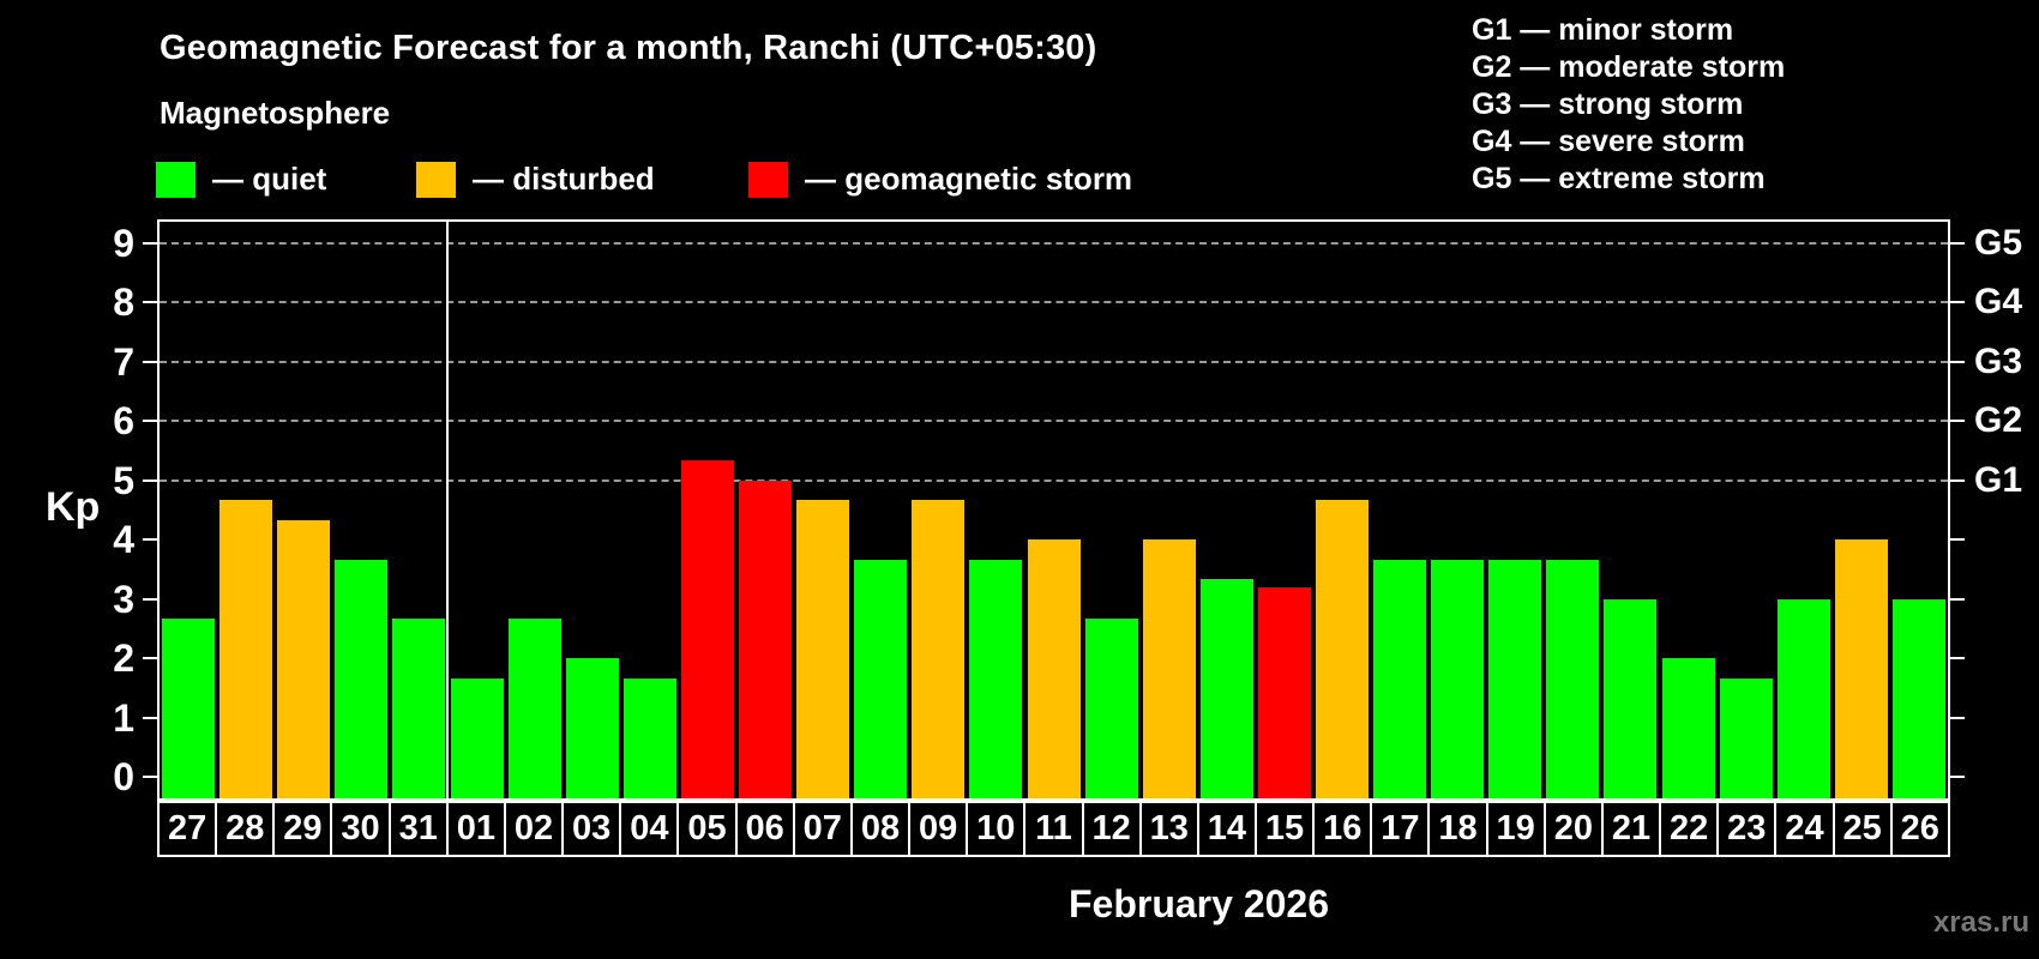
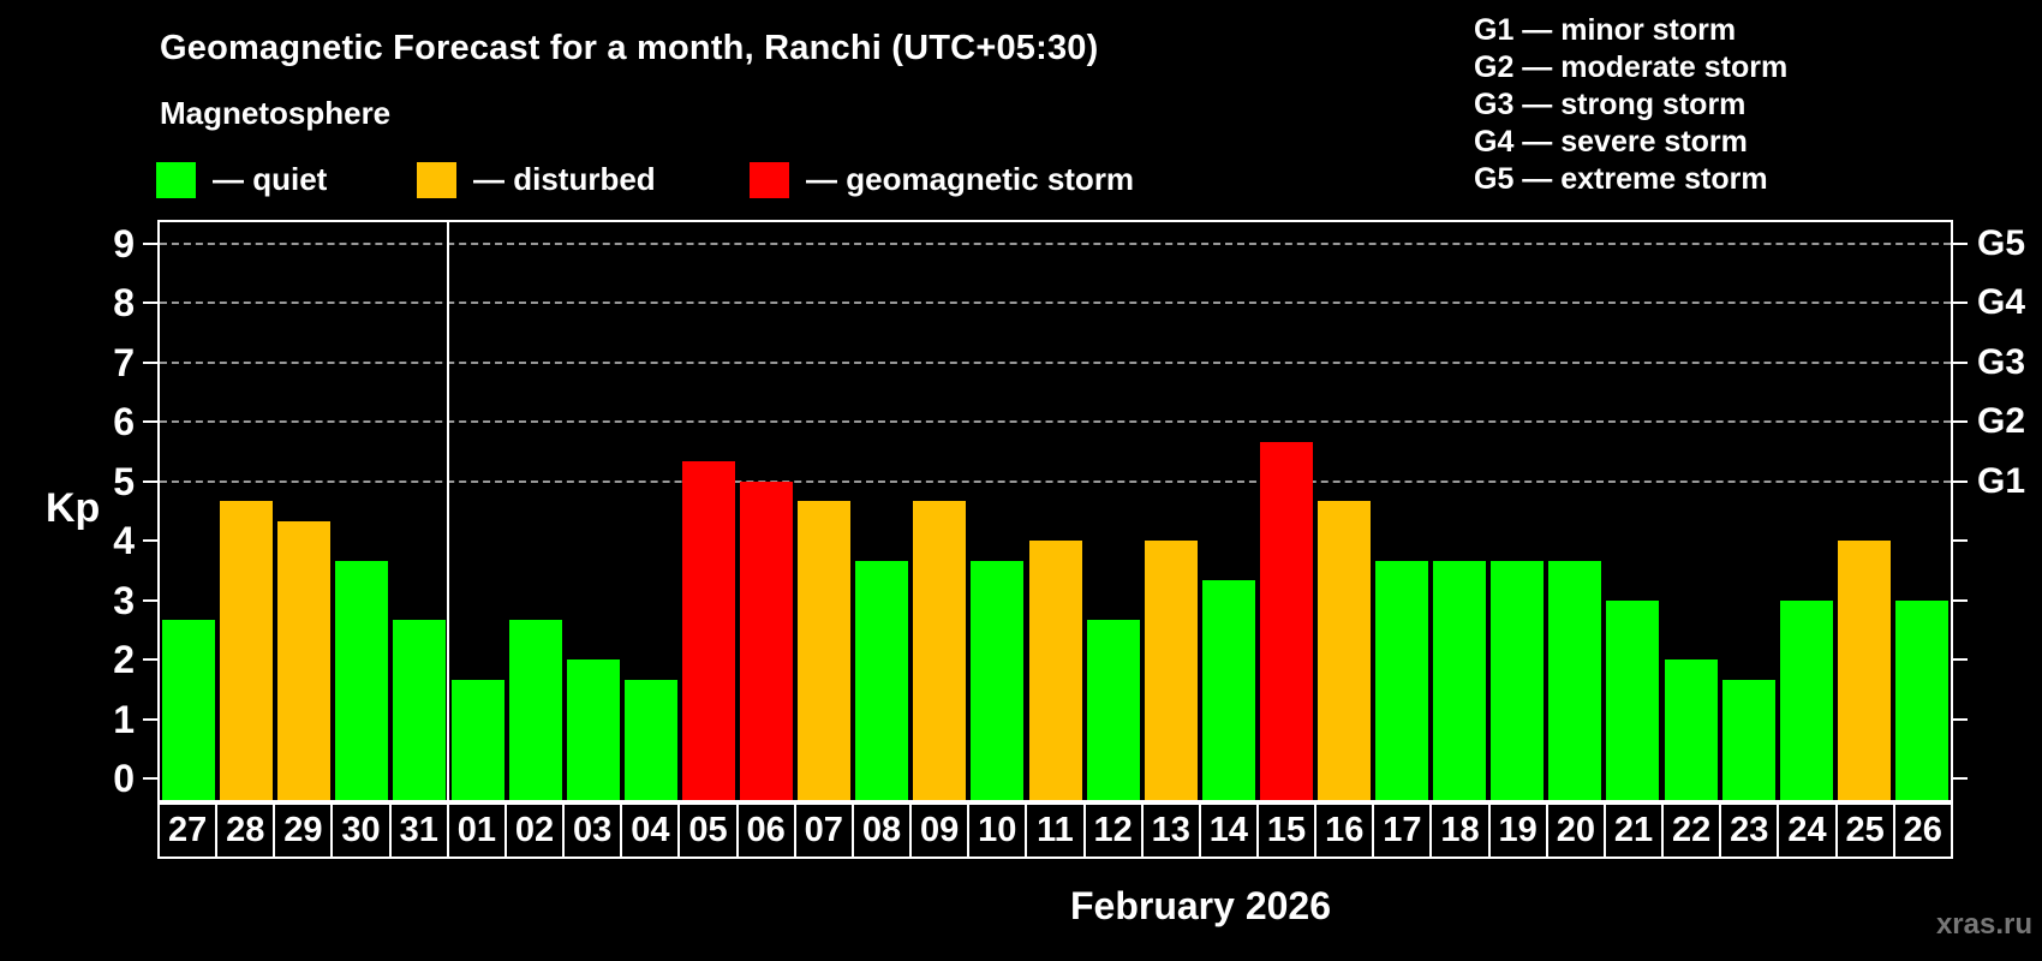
15: 3.2 -> 5.7
